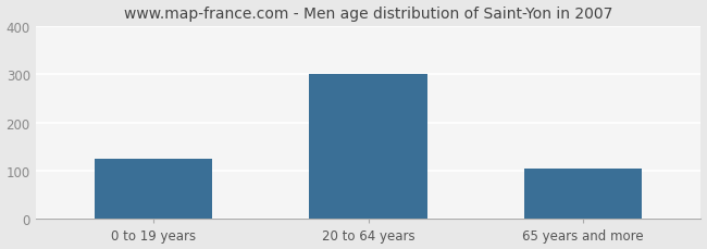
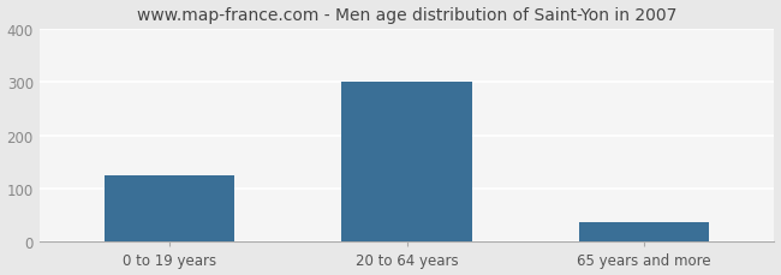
65 years and more: 105 -> 38
